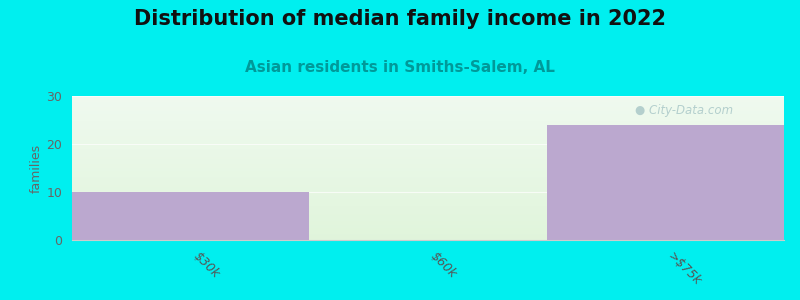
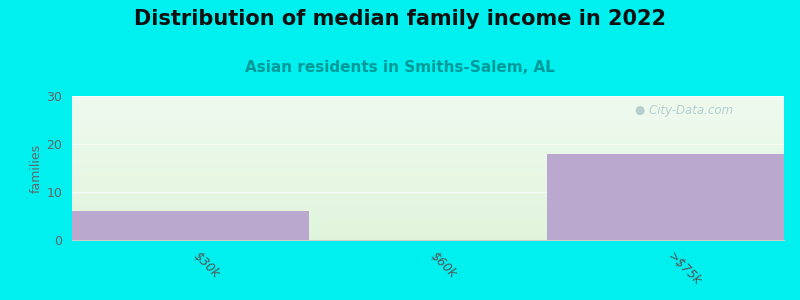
$30k: 10 -> 6
>$75k: 24 -> 18
